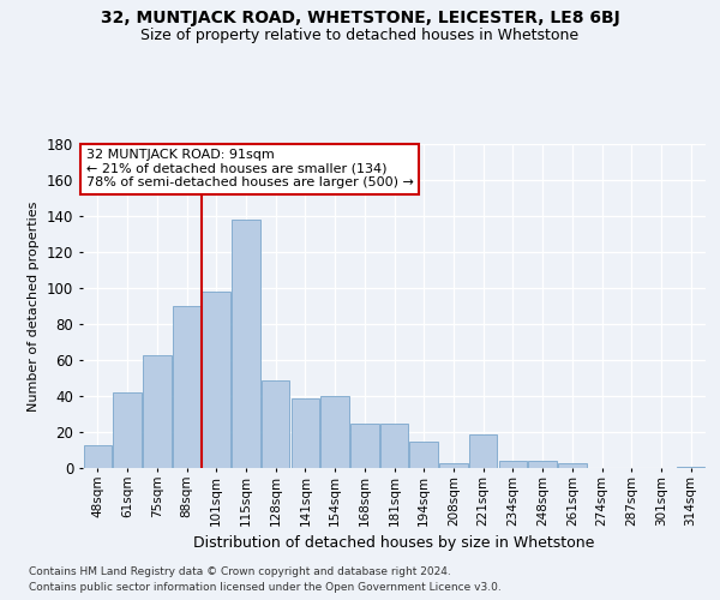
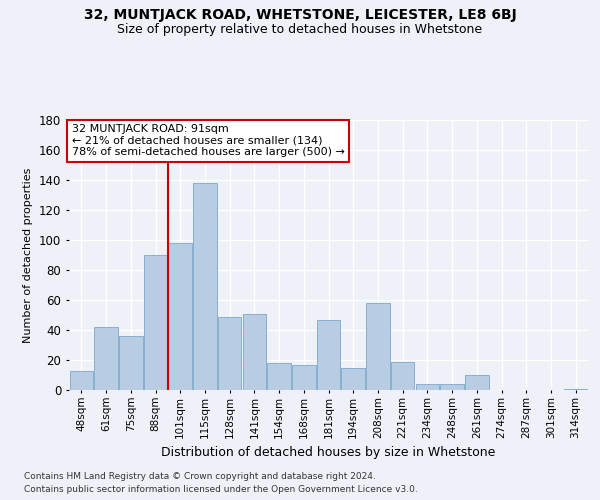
75sqm: 63 -> 36
141sqm: 39 -> 51
154sqm: 40 -> 18
168sqm: 25 -> 17
181sqm: 25 -> 47
208sqm: 3 -> 58
261sqm: 3 -> 10
